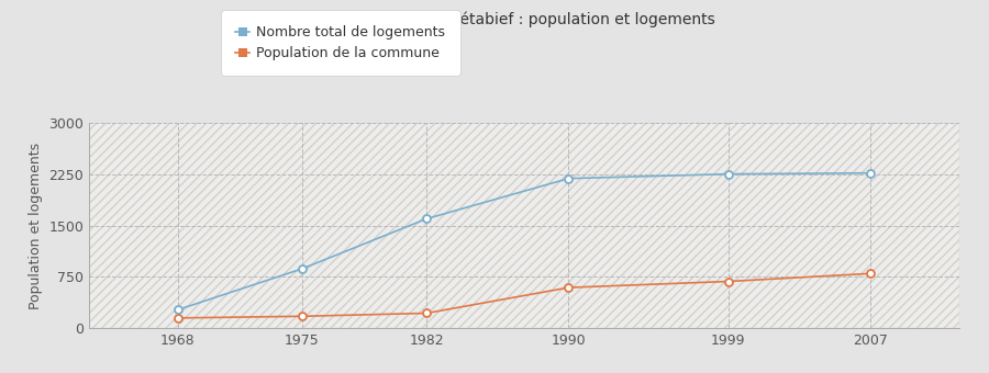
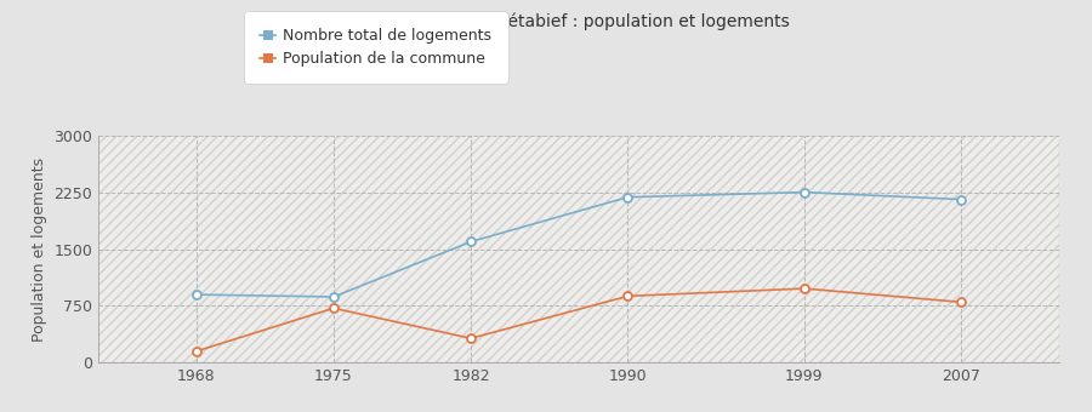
Nombre total de logements/1968: 270 -> 900
Population de la commune/1975: 180 -> 720
Population de la commune/1982: 220 -> 320
Population de la commune/1990: 600 -> 880
Population de la commune/1999: 680 -> 980
Nombre total de logements/2007: 2270 -> 2160
